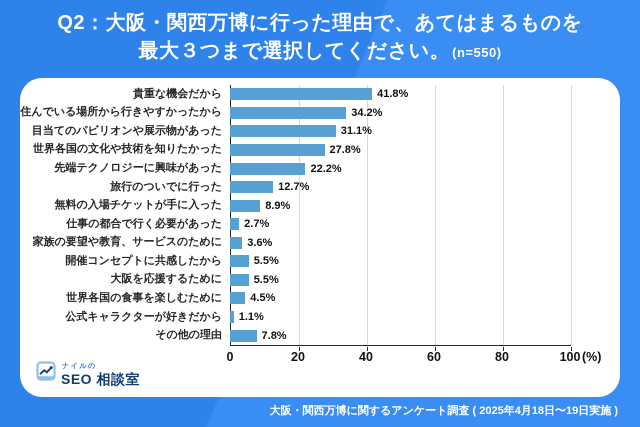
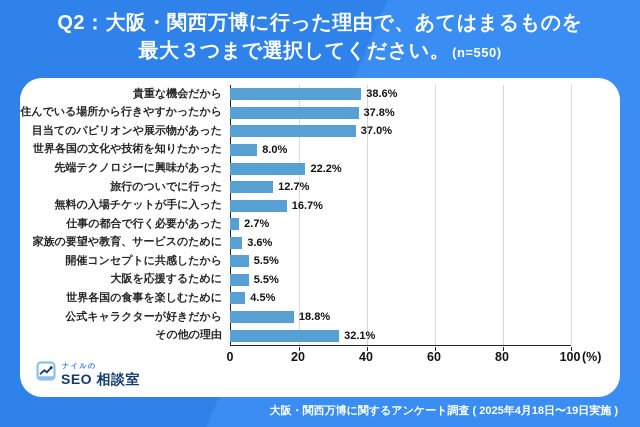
貴重な機会だから: 41.8% -> 38.6%
住んでいる場所から行きやすかったから: 34.2% -> 37.8%
目当てのパビリオンや展示物があった: 31.1% -> 37.0%
世界各国の文化や技術を知りたかった: 27.8% -> 8.0%
無料の入場チケットが手に入った: 8.9% -> 16.7%
公式キャラクターが好きだから: 1.1% -> 18.8%
その他の理由: 7.8% -> 32.1%
